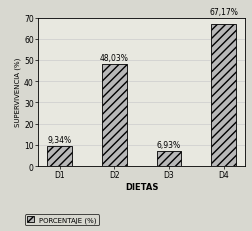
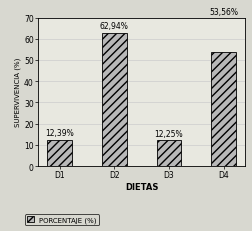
D1: 9,34% -> 12,39%
D2: 48,03% -> 62,94%
D3: 6,93% -> 12,25%
D4: 67,17% -> 53,56%
